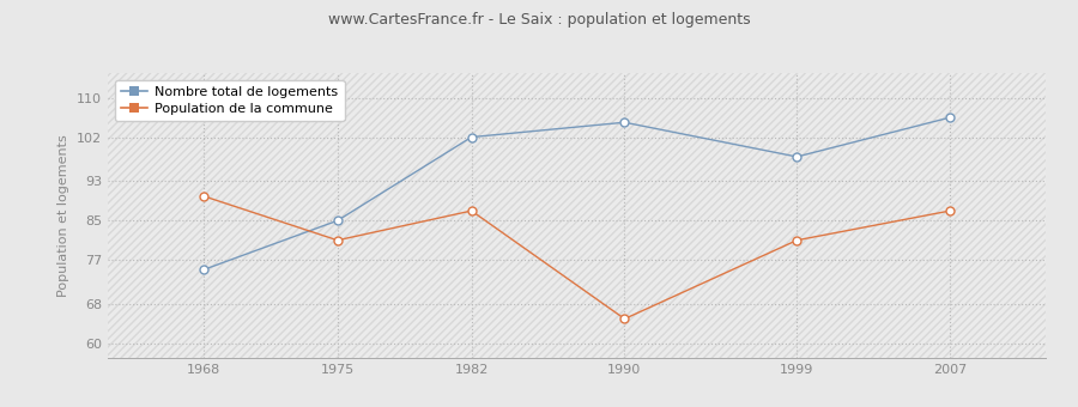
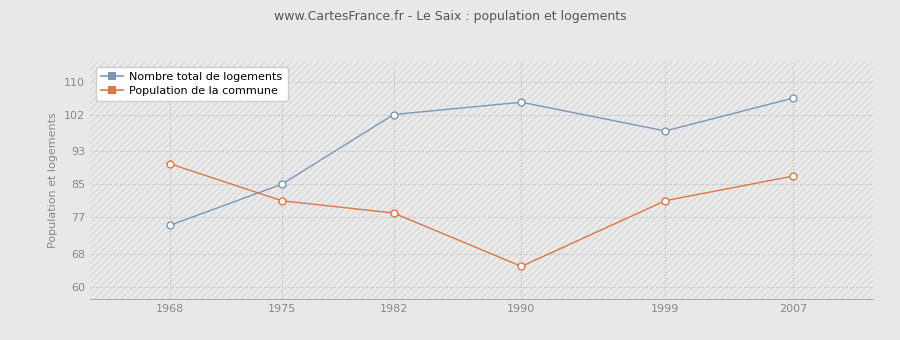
Population de la commune/1982: 87 -> 78
